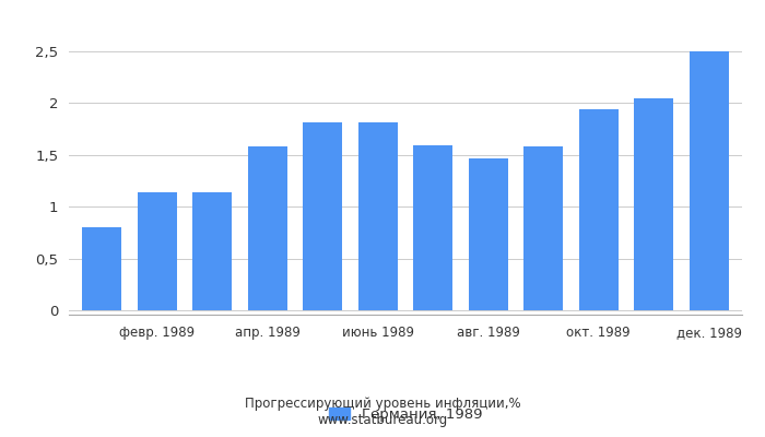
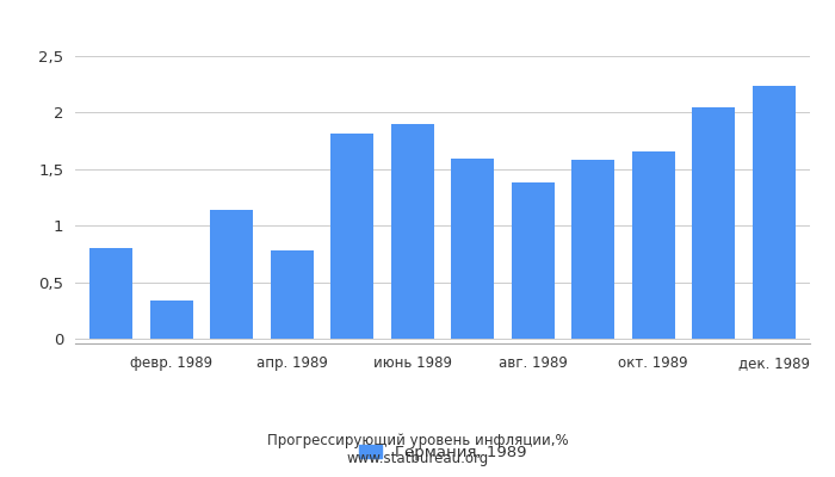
февр. 1989: 1,14 -> 0,34
апр. 1989: 1,58 -> 0,78
июнь 1989: 1,81 -> 1,90
авг. 1989: 1,47 -> 1,38
окт. 1989: 1,94 -> 1,66
дек. 1989: 2,50 -> 2,24
